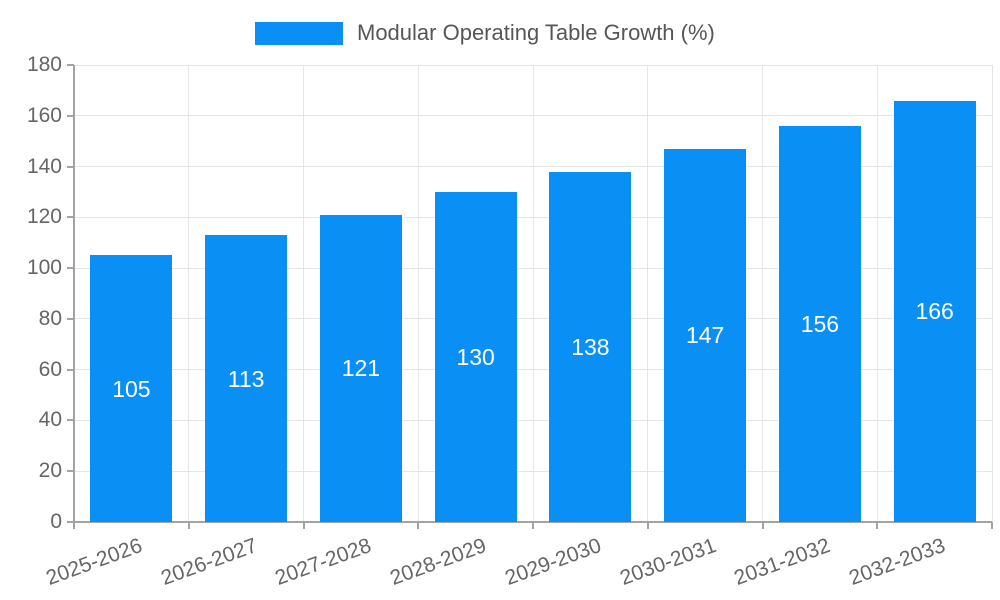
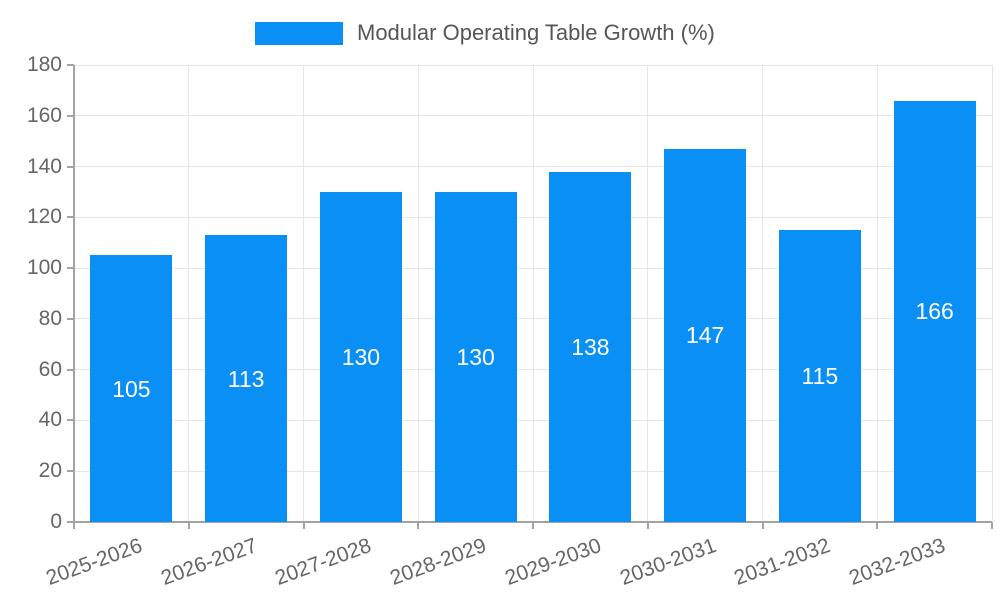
2027-2028: 121 -> 130
2031-2032: 156 -> 115
